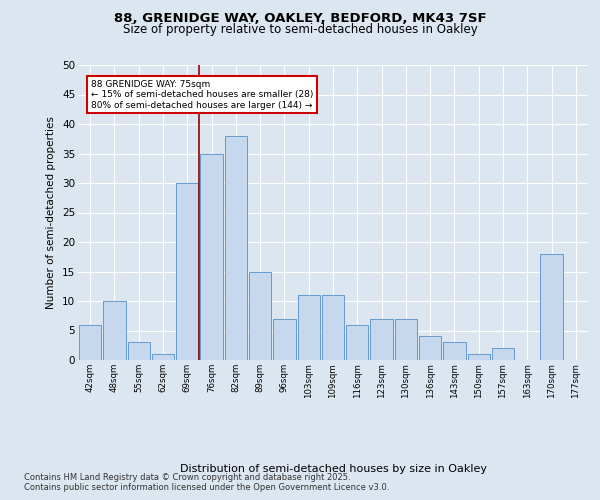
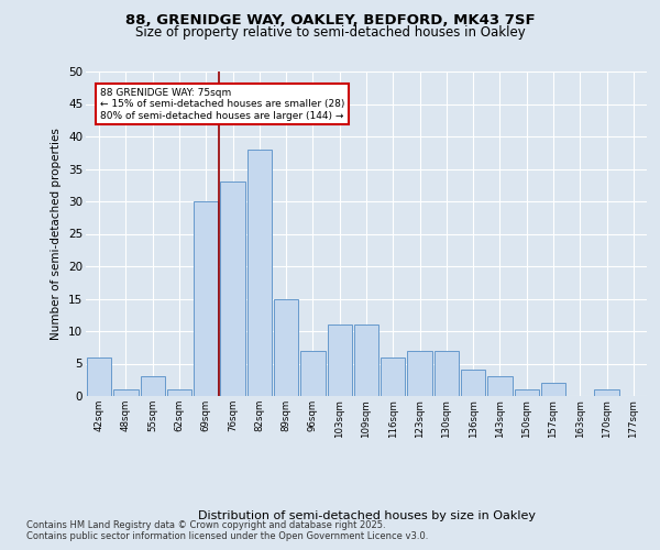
48sqm: 10 -> 1
76sqm: 35 -> 33
170sqm: 18 -> 1
